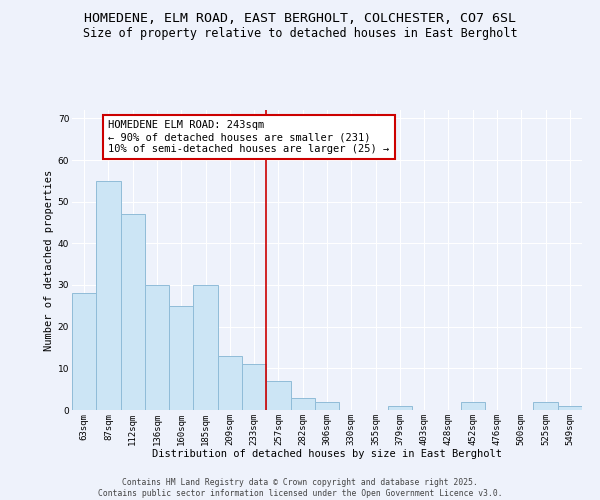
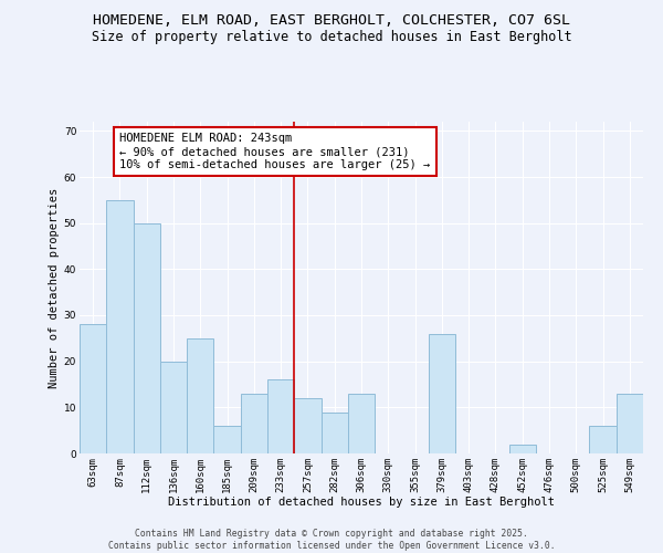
112sqm: 47 -> 50
136sqm: 30 -> 20
185sqm: 30 -> 6
233sqm: 11 -> 16
257sqm: 7 -> 12
282sqm: 3 -> 9
306sqm: 2 -> 13
379sqm: 1 -> 26
525sqm: 2 -> 6
549sqm: 1 -> 13
